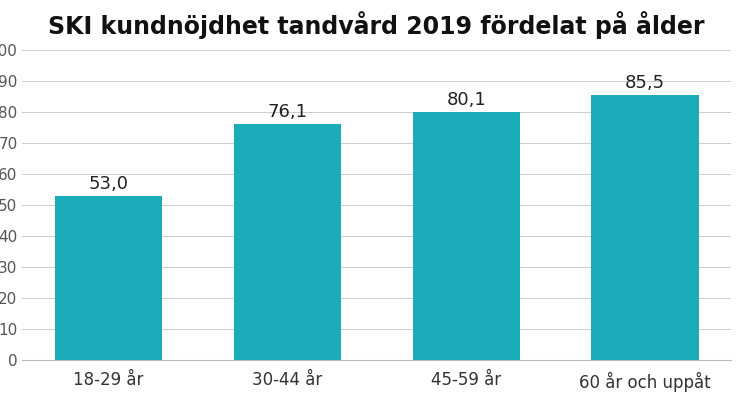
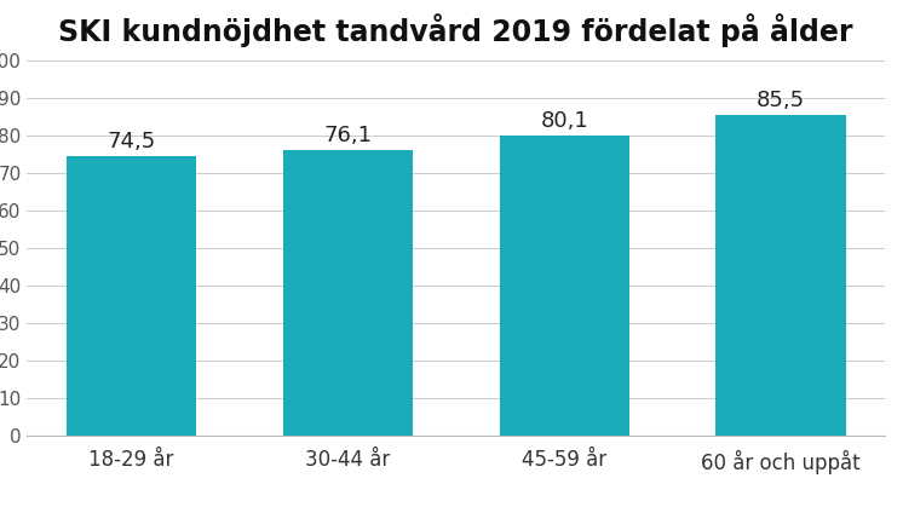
18-29 år: 53,0 -> 74,5
